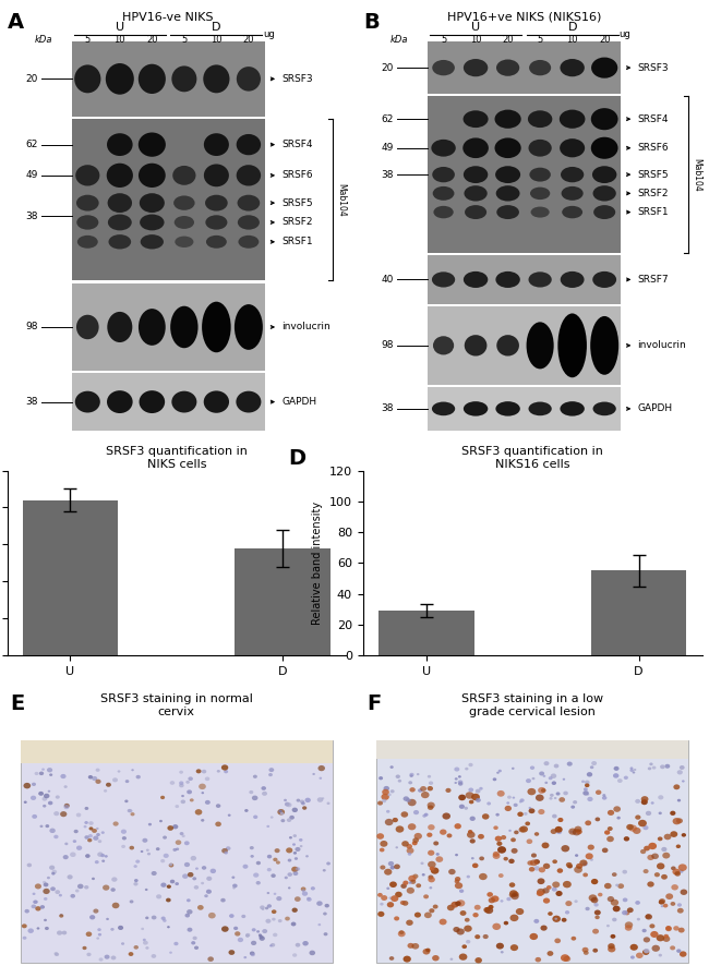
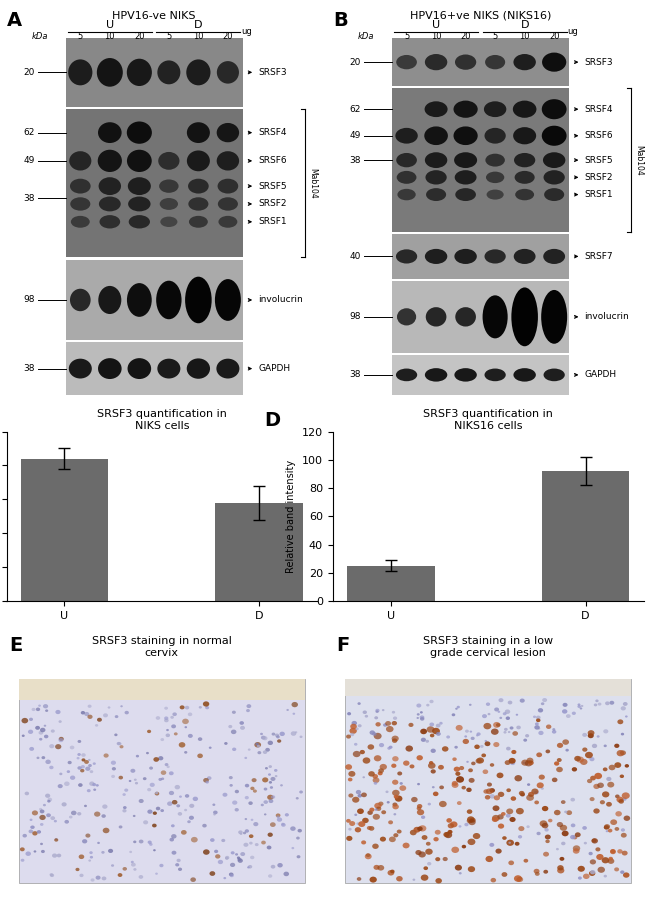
SRSF3 quantification in NIKS16 cells/U: 29 -> 25
SRSF3 quantification in NIKS16 cells/D: 55 -> 92
